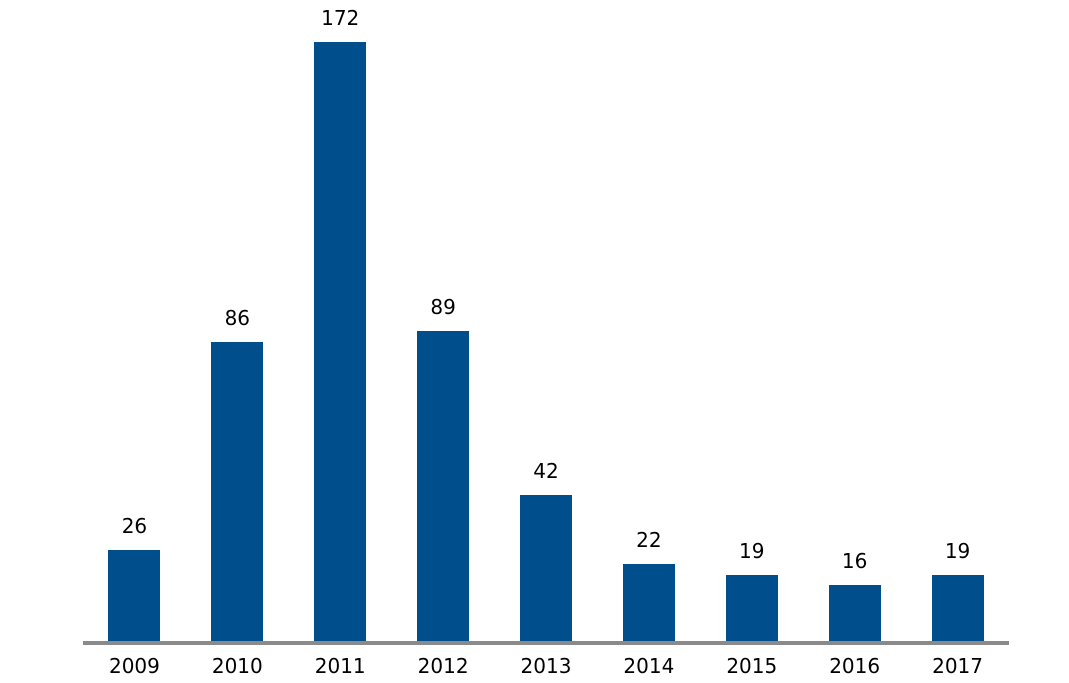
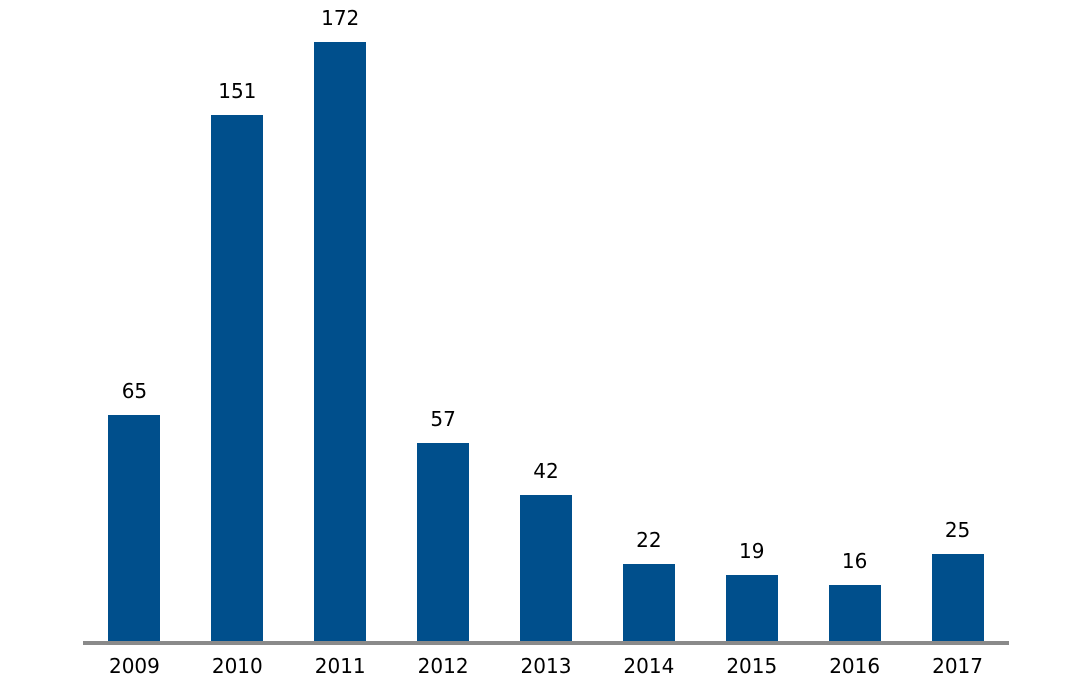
2009: 26 -> 65
2010: 86 -> 151
2012: 89 -> 57
2017: 19 -> 25
